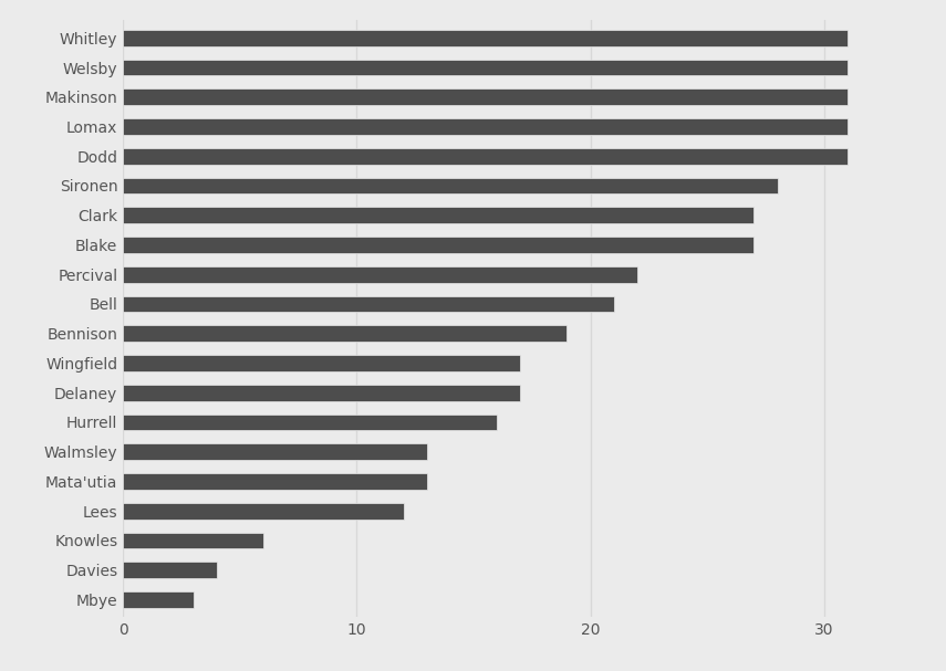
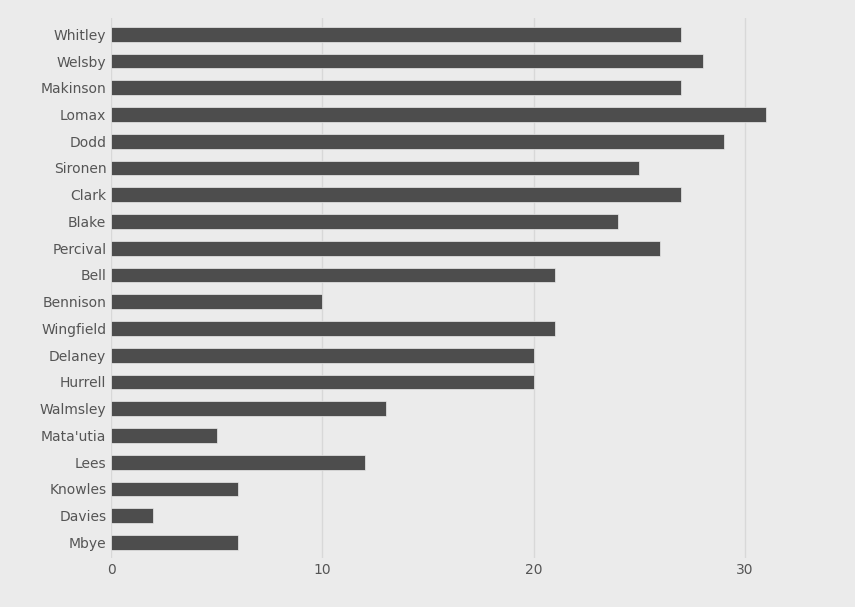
Whitley: 31 -> 27
Welsby: 31 -> 28
Makinson: 31 -> 27
Dodd: 31 -> 29
Sironen: 28 -> 25
Blake: 27 -> 24
Percival: 22 -> 26
Bennison: 19 -> 10
Wingfield: 17 -> 21
Delaney: 17 -> 20
Hurrell: 16 -> 20
Mata'utia: 13 -> 5
Davies: 4 -> 2
Mbye: 3 -> 6
